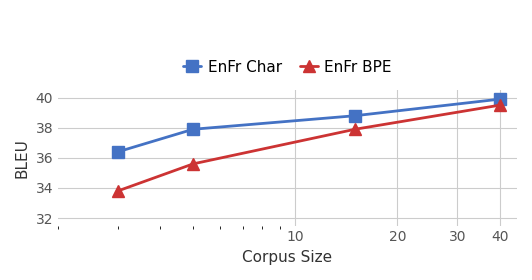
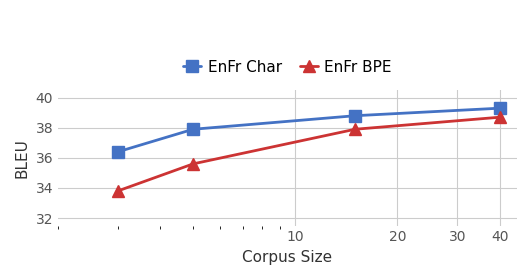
EnFr Char/40: 39.9 -> 39.3
EnFr BPE/40: 39.5 -> 38.7
